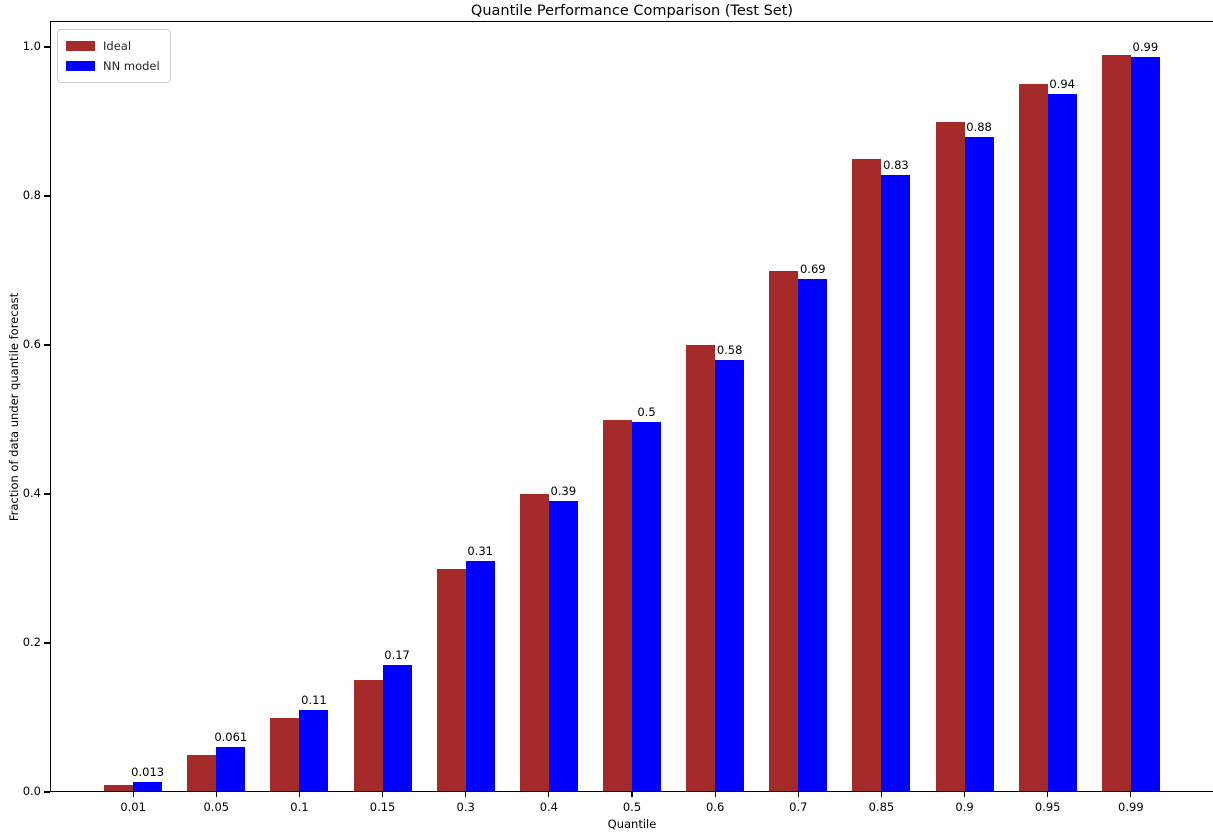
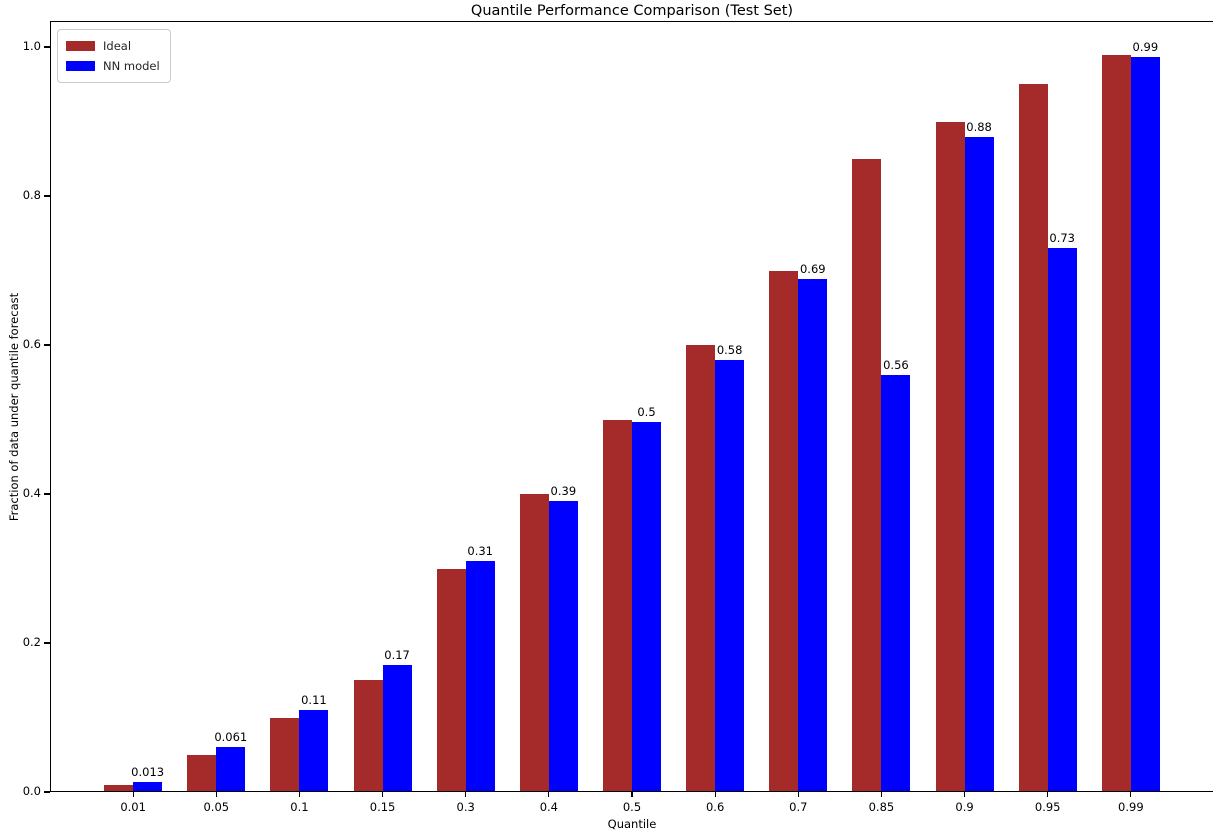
NN model/0.85: 0.83 -> 0.56
NN model/0.95: 0.94 -> 0.73
